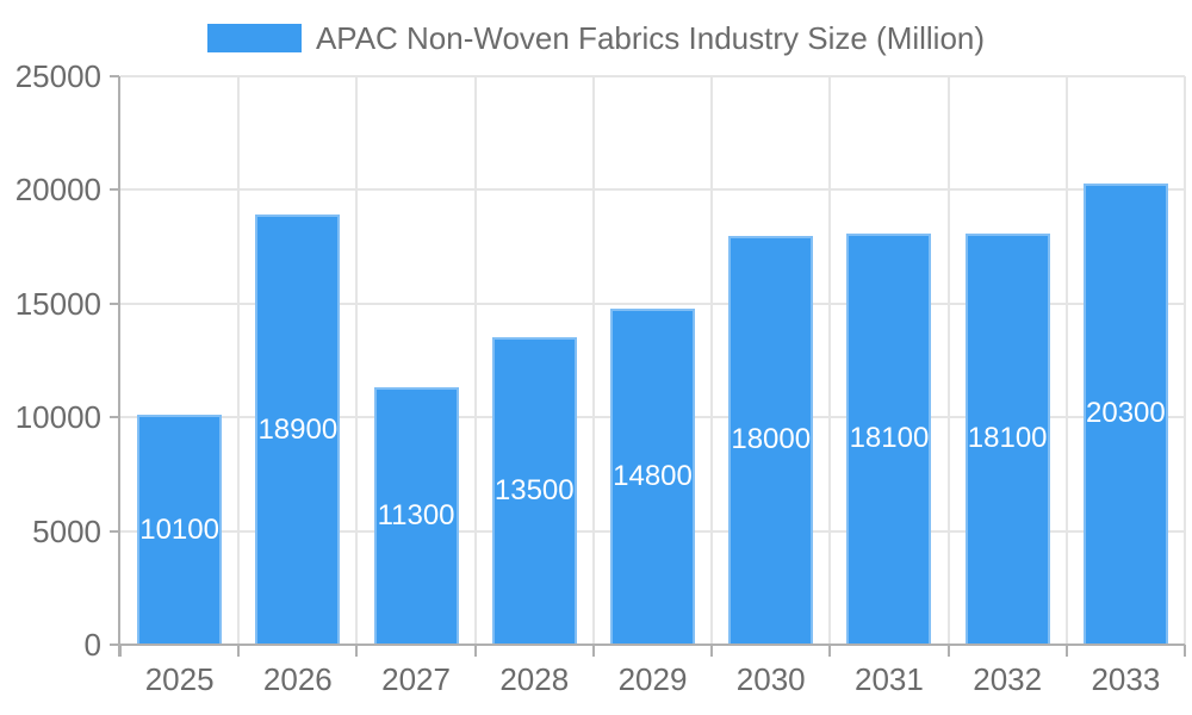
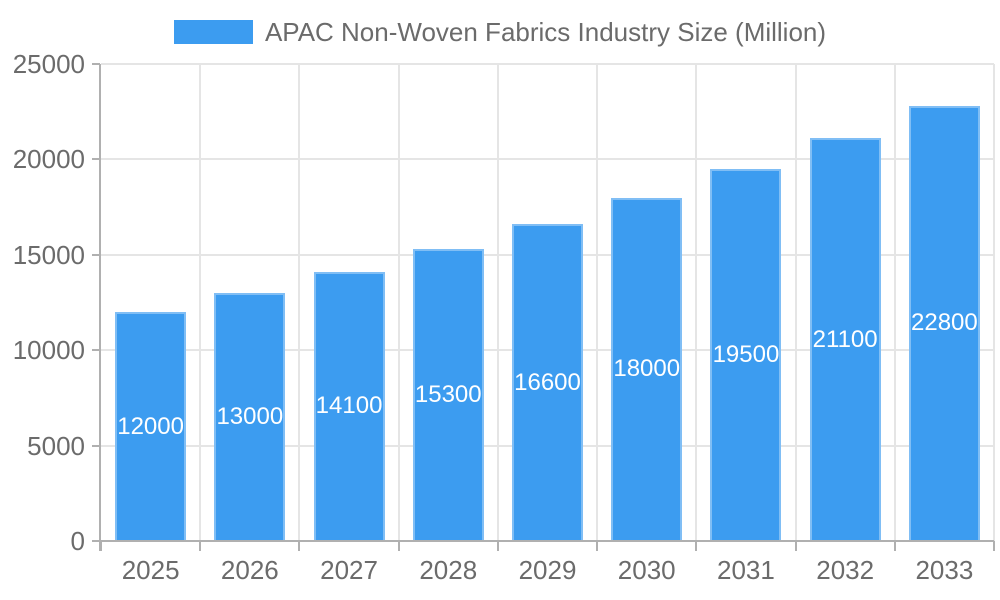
2025: 10100 -> 12000
2026: 18900 -> 13000
2027: 11300 -> 14100
2028: 13500 -> 15300
2029: 14800 -> 16600
2031: 18100 -> 19500
2032: 18100 -> 21100
2033: 20300 -> 22800
